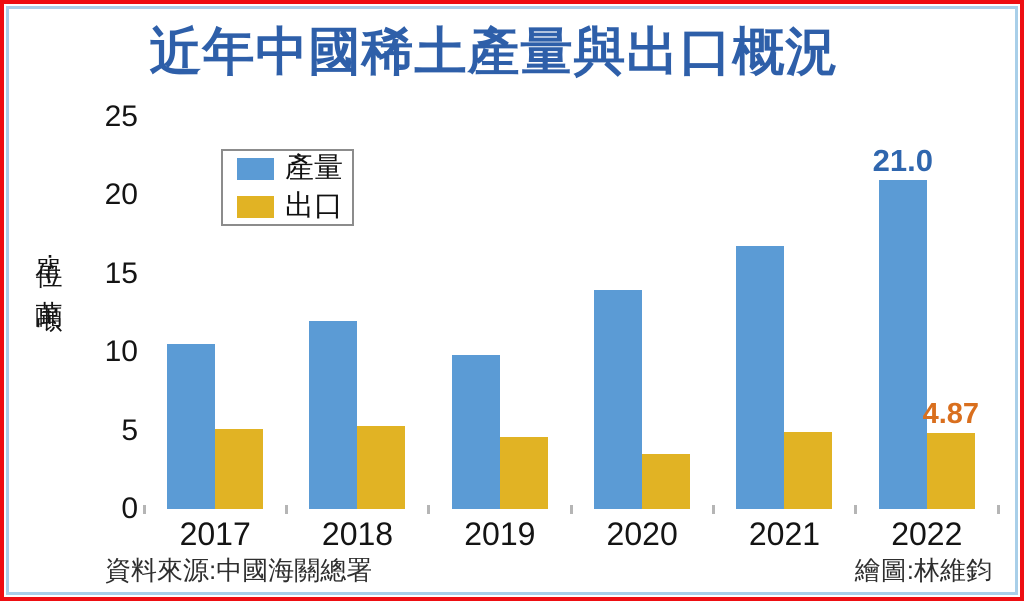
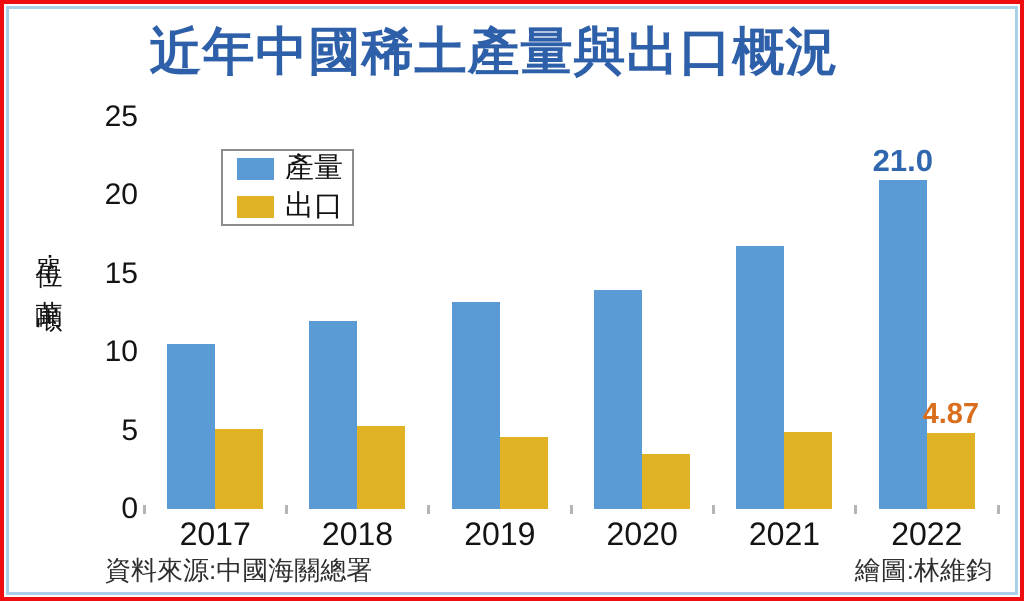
產量/2019: 9.8 -> 13.2
